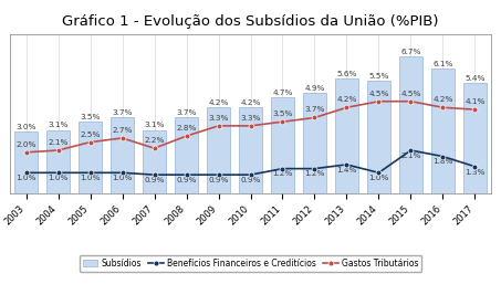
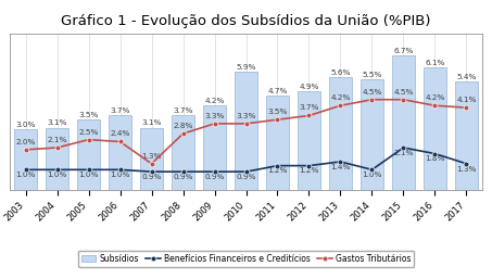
Gastos Tributários/2006: 2.7% -> 2.4%
Gastos Tributários/2007: 2.2% -> 1.3%
Subsídios/2010: 4.2% -> 5.9%
